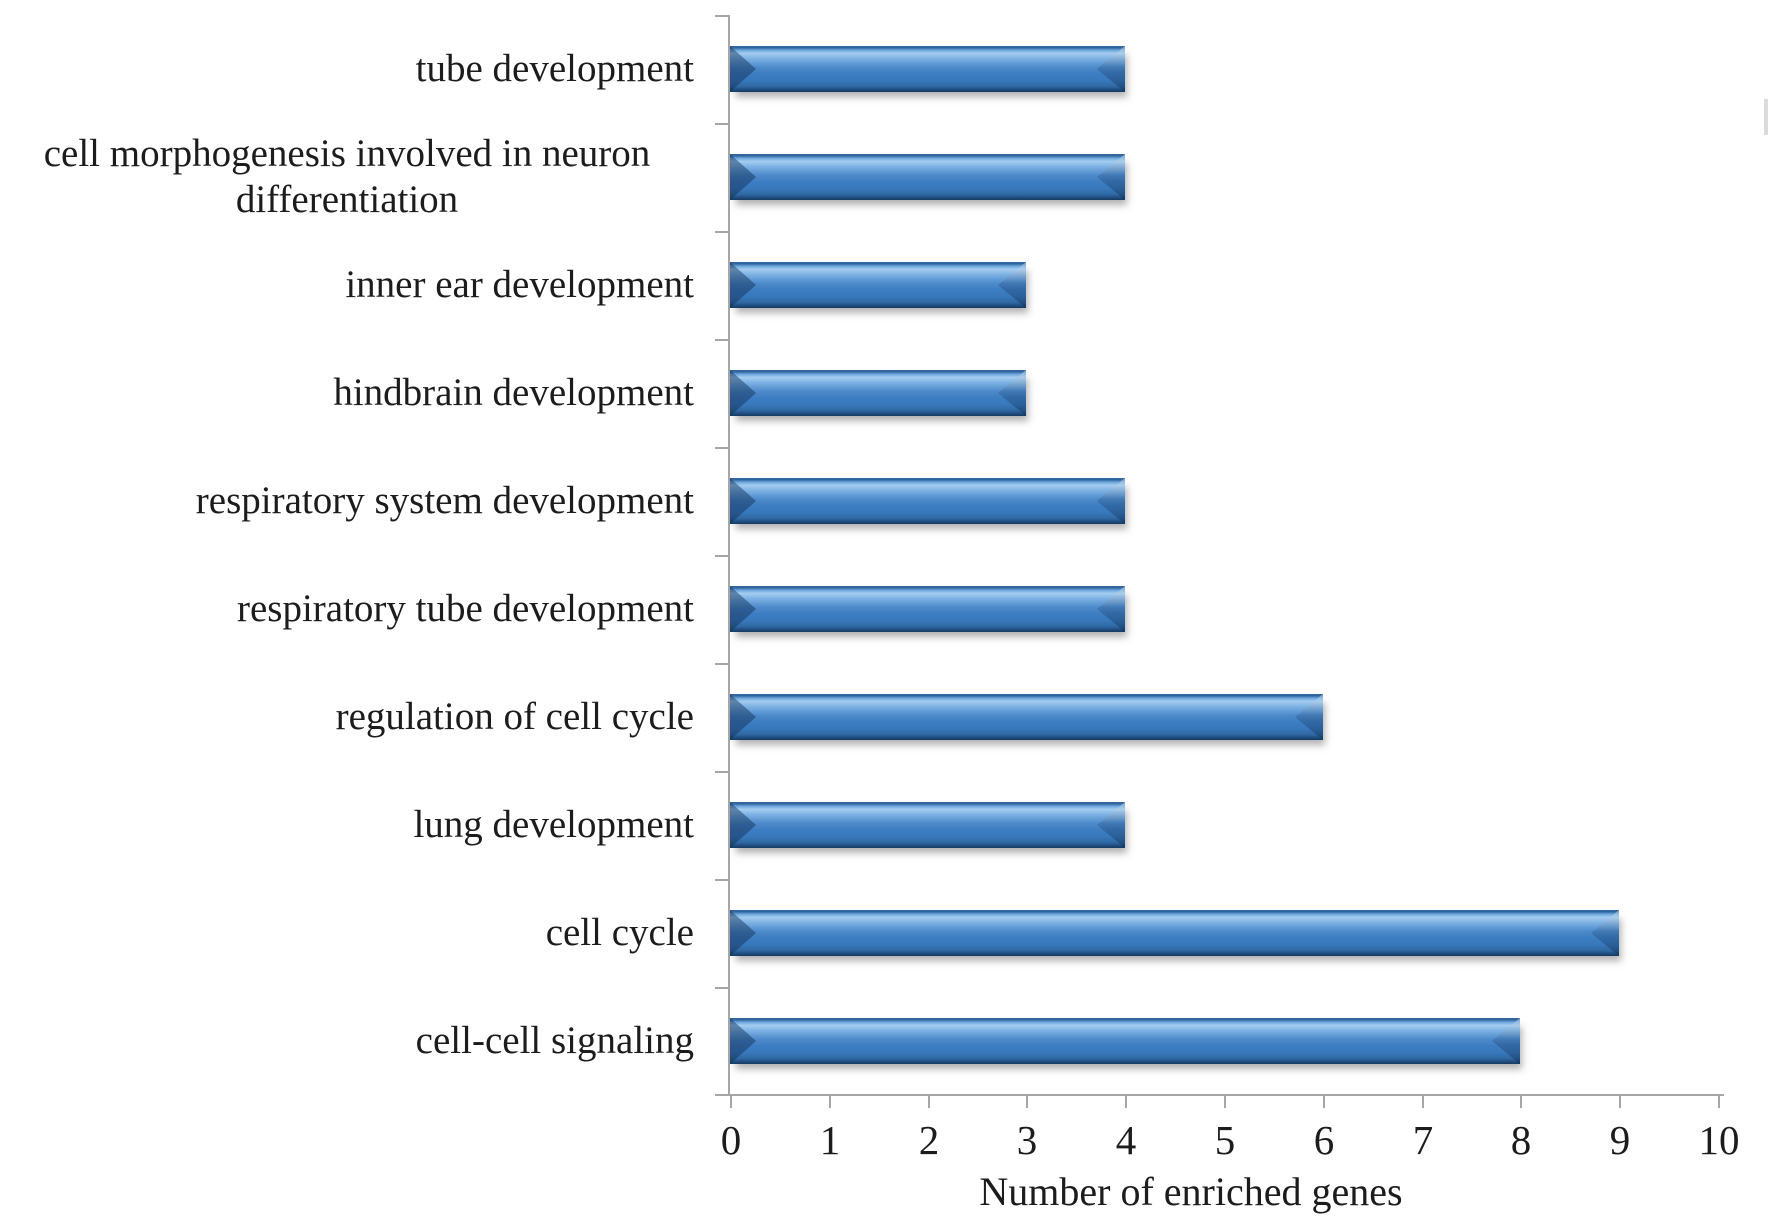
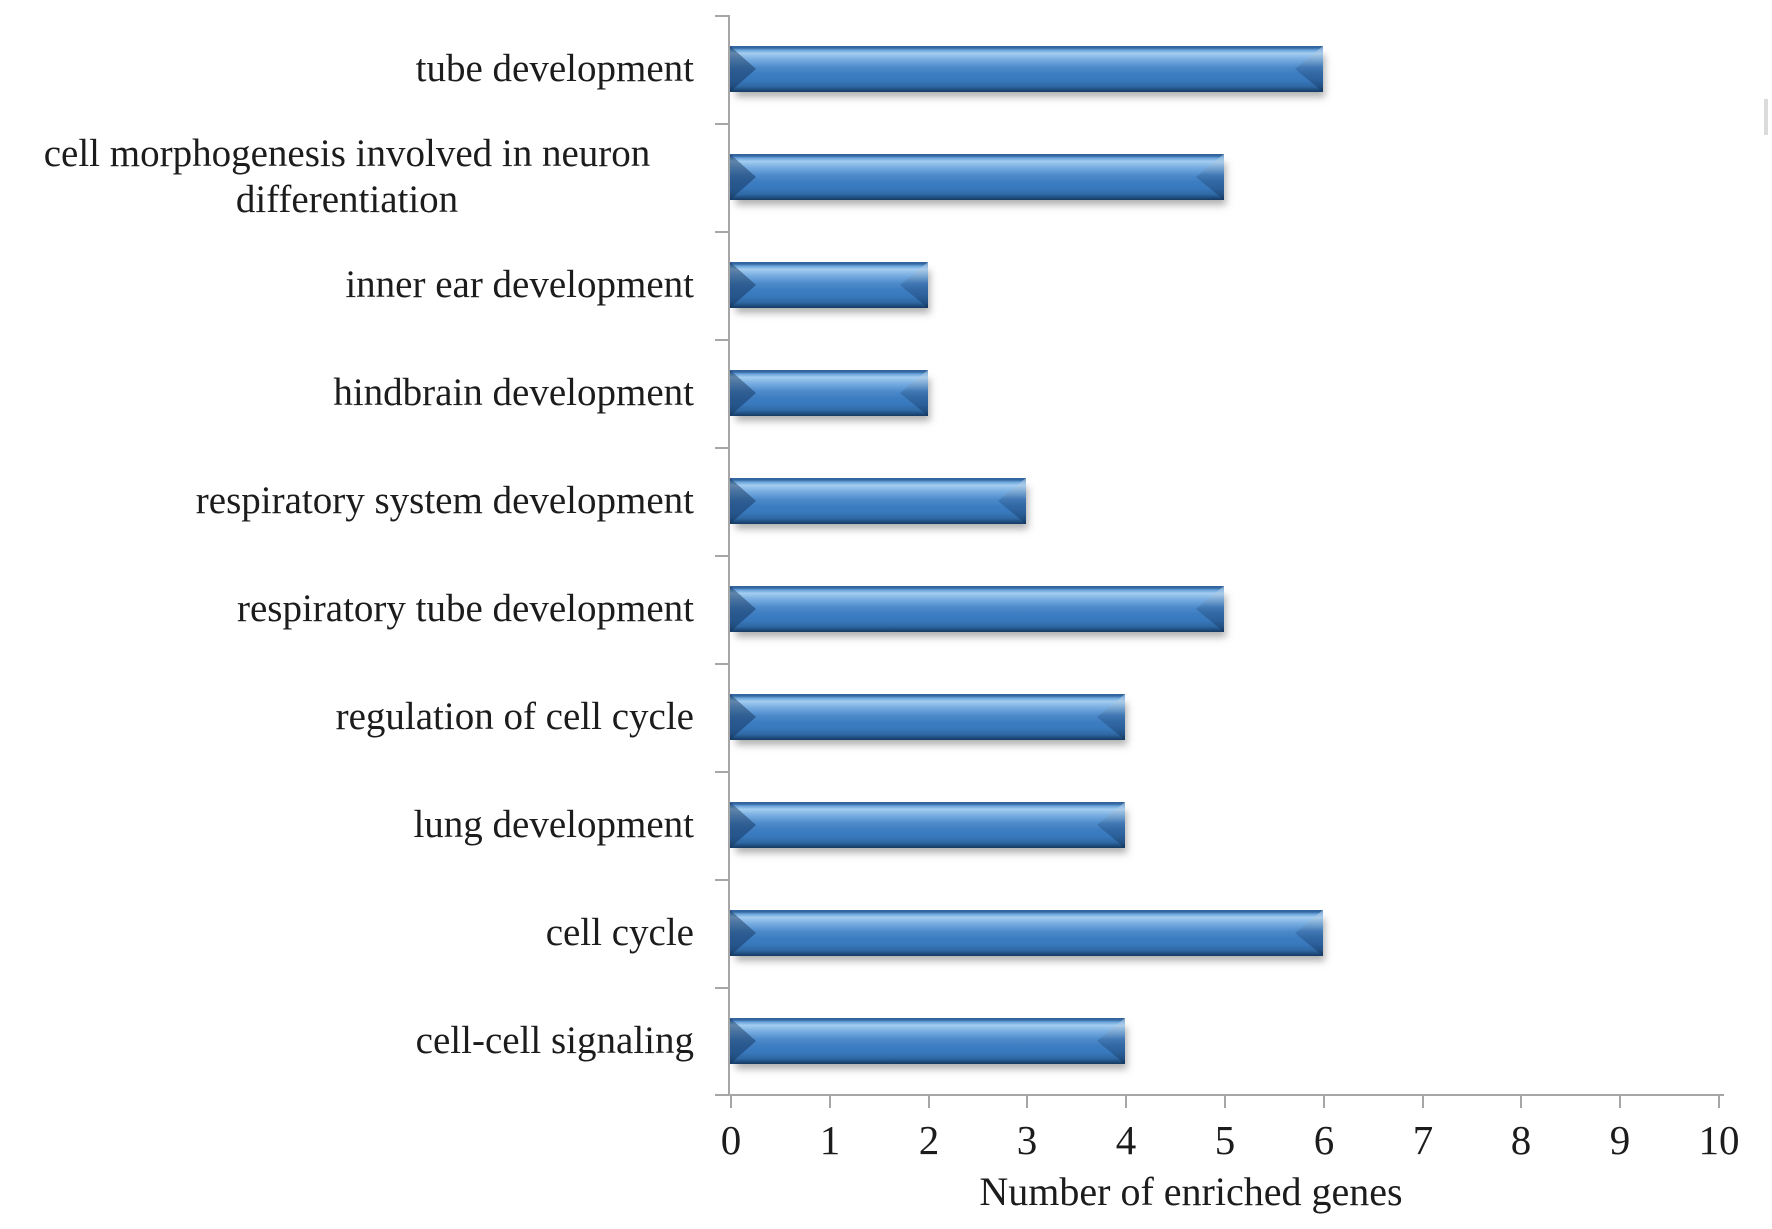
tube development: 4 -> 6
cell morphogenesis involved in neuron differentiation: 4 -> 5
inner ear development: 3 -> 2
hindbrain development: 3 -> 2
respiratory system development: 4 -> 3
respiratory tube development: 4 -> 5
regulation of cell cycle: 6 -> 4
cell cycle: 9 -> 6
cell-cell signaling: 8 -> 4
